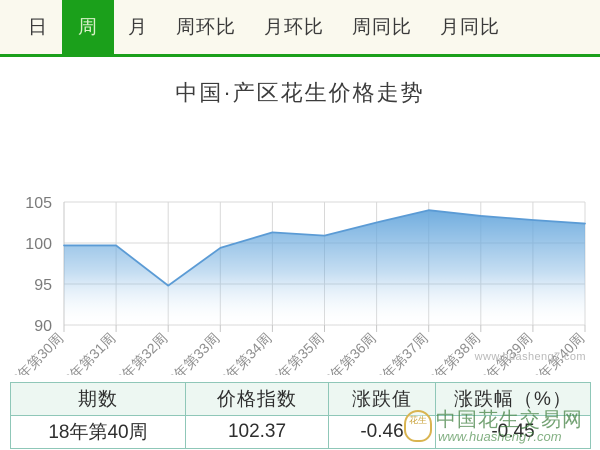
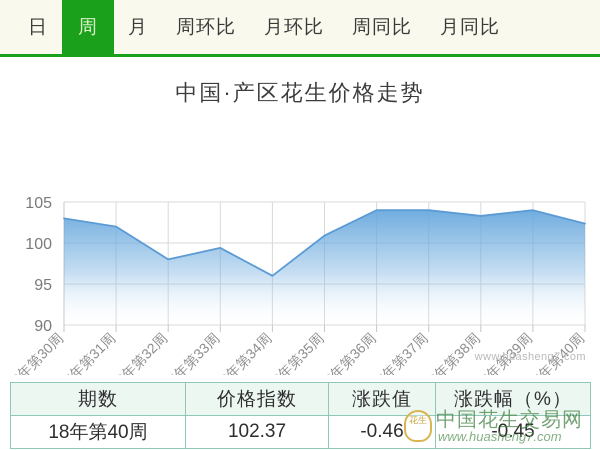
18年第30周: 100 -> 103
18年第31周: 100 -> 102
18年第32周: 95 -> 98
18年第34周: 101 -> 96
18年第36周: 102 -> 104
18年第39周: 103 -> 104
